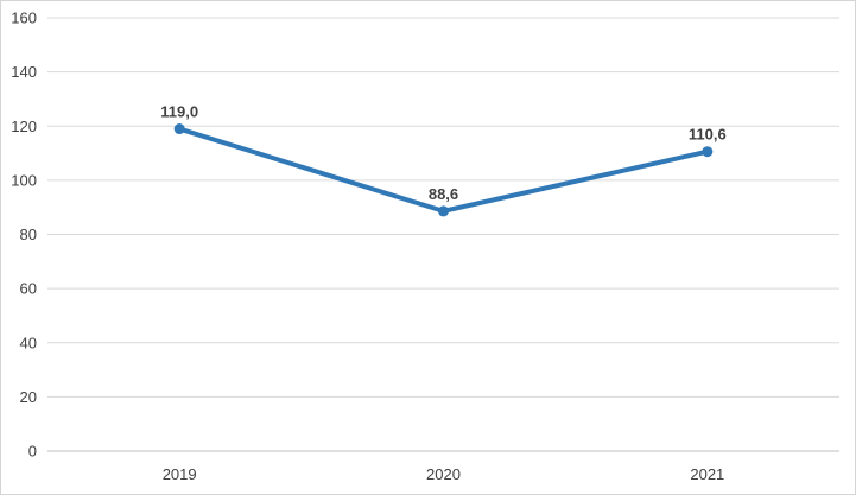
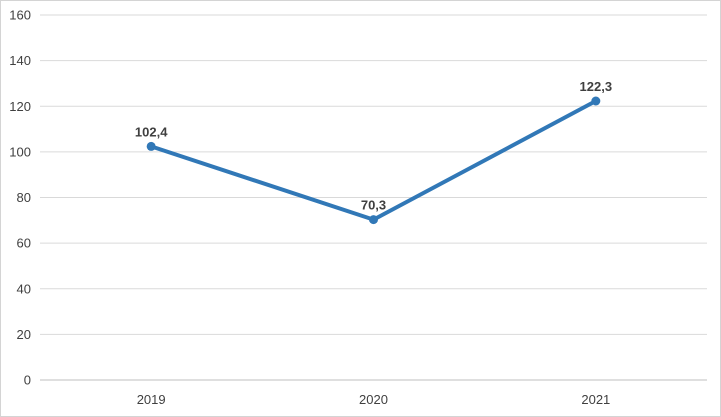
2019: 119,0 -> 102,4
2020: 88,6 -> 70,3
2021: 110,6 -> 122,3
